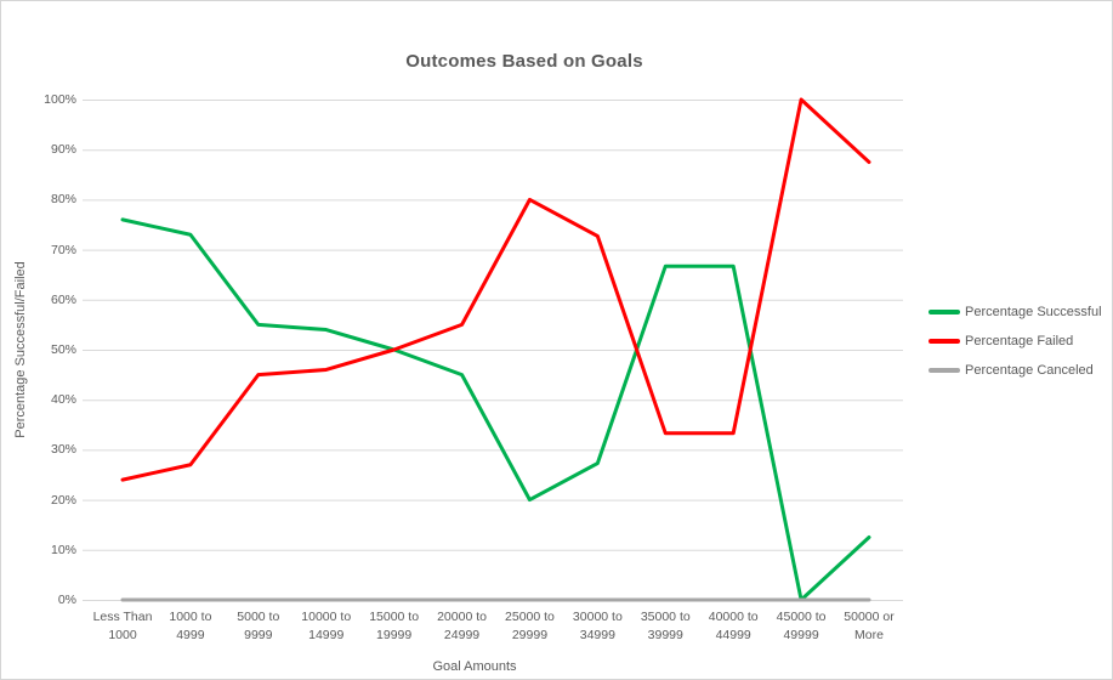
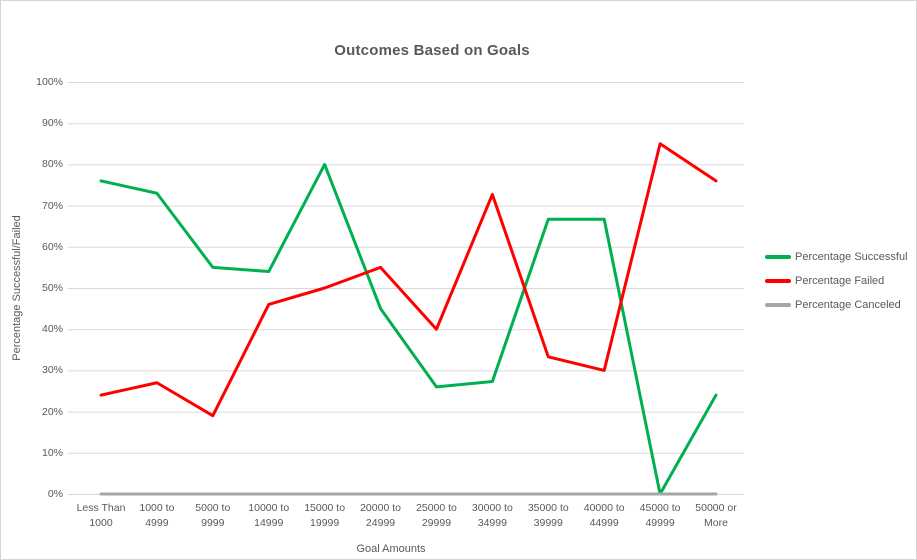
Percentage Failed/5000 to 9999: 45% -> 19%
Percentage Successful/15000 to 19999: 50% -> 80%
Percentage Successful/25000 to 29999: 20% -> 26%
Percentage Failed/25000 to 29999: 80% -> 40%
Percentage Failed/40000 to 44999: 33% -> 30%
Percentage Failed/45000 to 49999: 100% -> 85%
Percentage Successful/50000 or More: 12% -> 24%
Percentage Failed/50000 or More: 88% -> 76%
